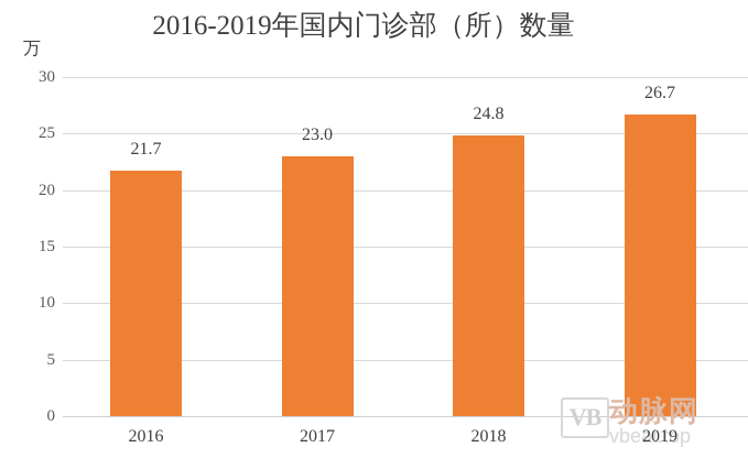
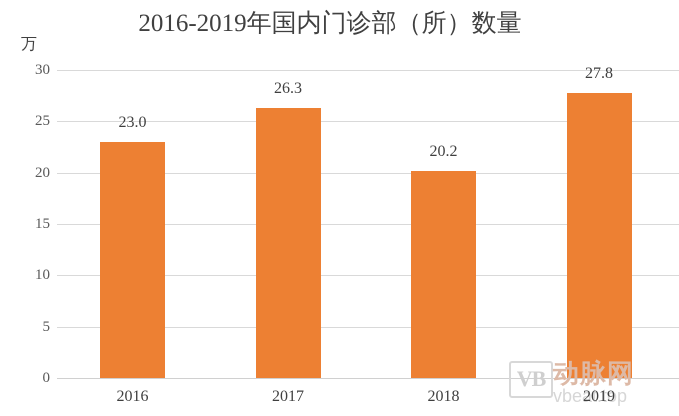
2016: 21.7 -> 23.0
2017: 23.0 -> 26.3
2018: 24.8 -> 20.2
2019: 26.7 -> 27.8
